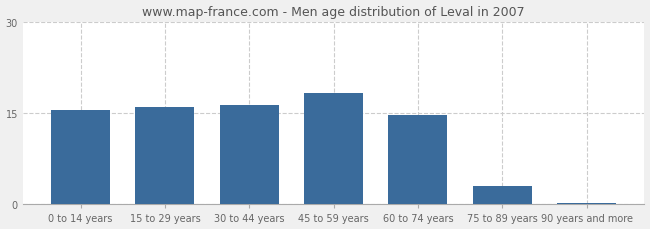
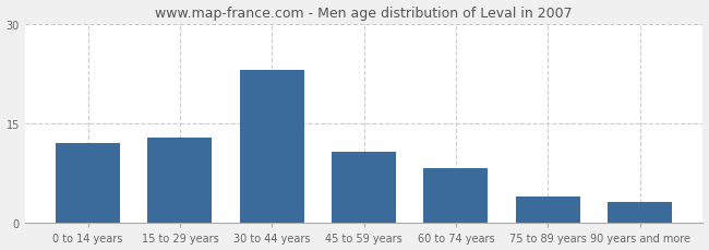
0 to 14 years: 15.5 -> 12.0
15 to 29 years: 16.0 -> 12.8
30 to 44 years: 16.3 -> 23.0
45 to 59 years: 18.2 -> 10.8
60 to 74 years: 14.7 -> 8.2
75 to 89 years: 3.0 -> 4.0
90 years and more: 0.3 -> 3.2
